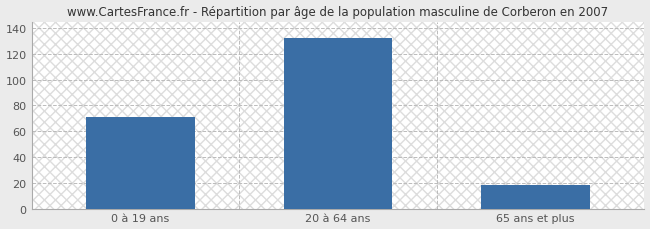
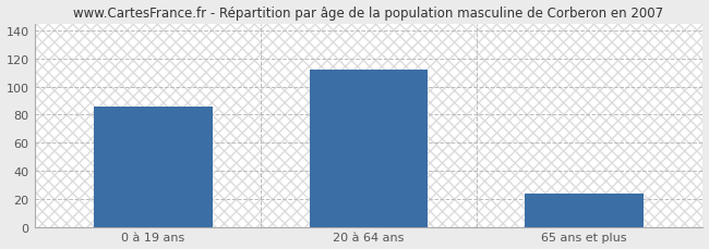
0 à 19 ans: 71 -> 86
20 à 64 ans: 132 -> 112
65 ans et plus: 18 -> 24
